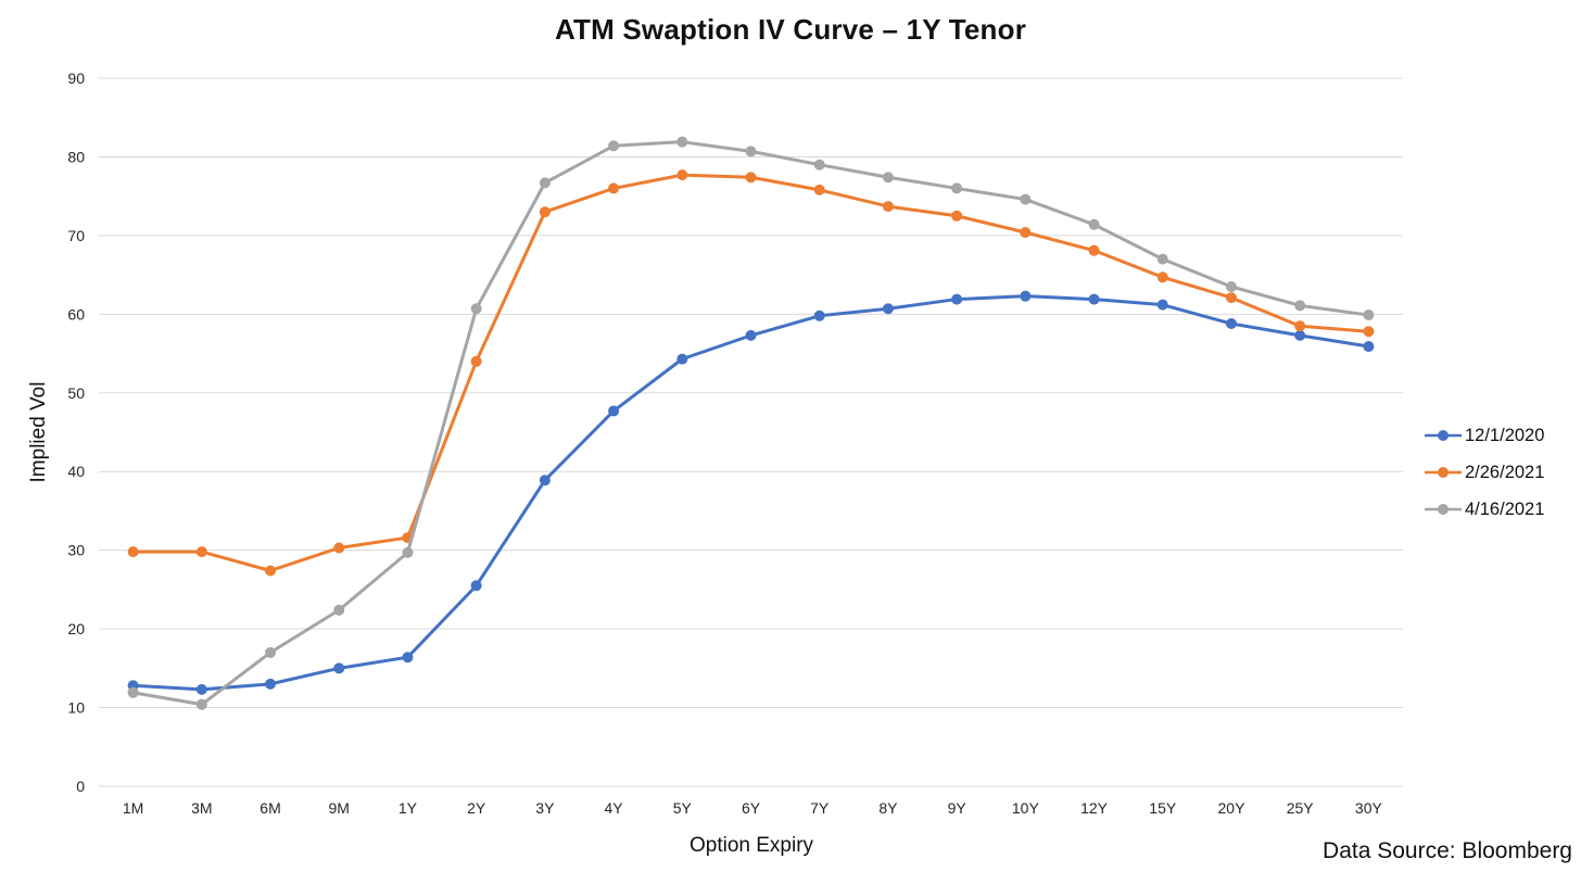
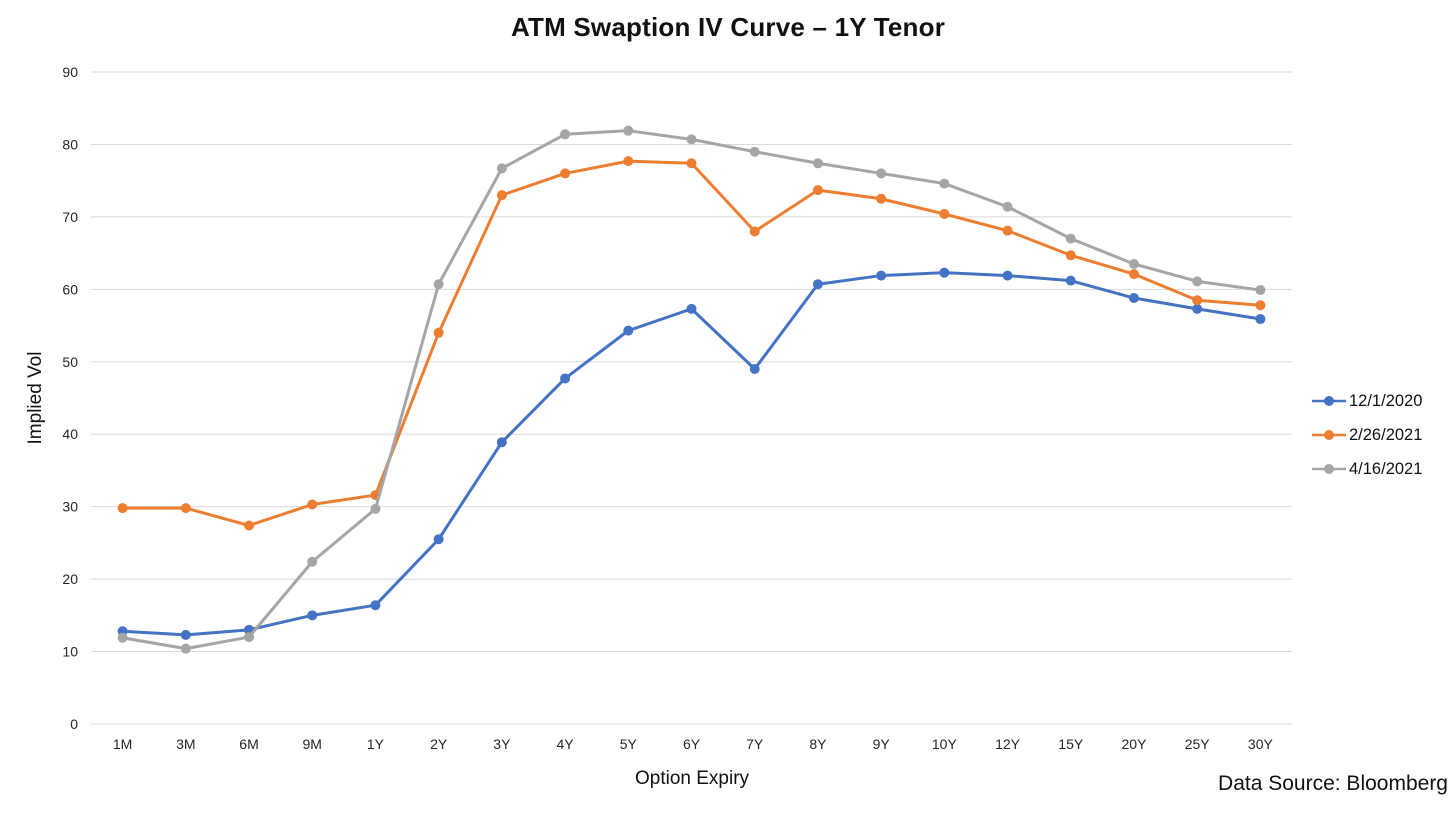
4/16/2021/6M: 17 -> 12
12/1/2020/7Y: 60 -> 49
2/26/2021/7Y: 76 -> 68
